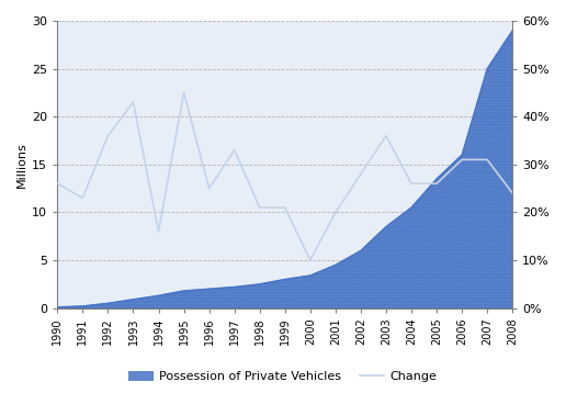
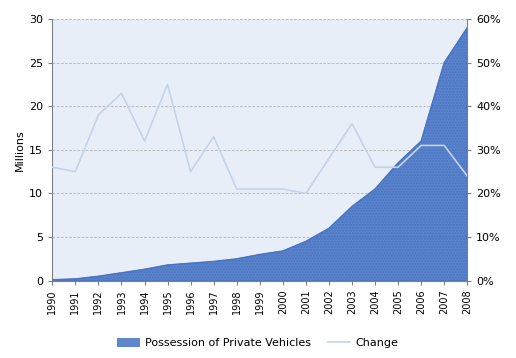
Change/1991: 23% -> 25%
Change/1992: 36% -> 38%
Change/1994: 16% -> 32%
Change/2000: 10% -> 21%
